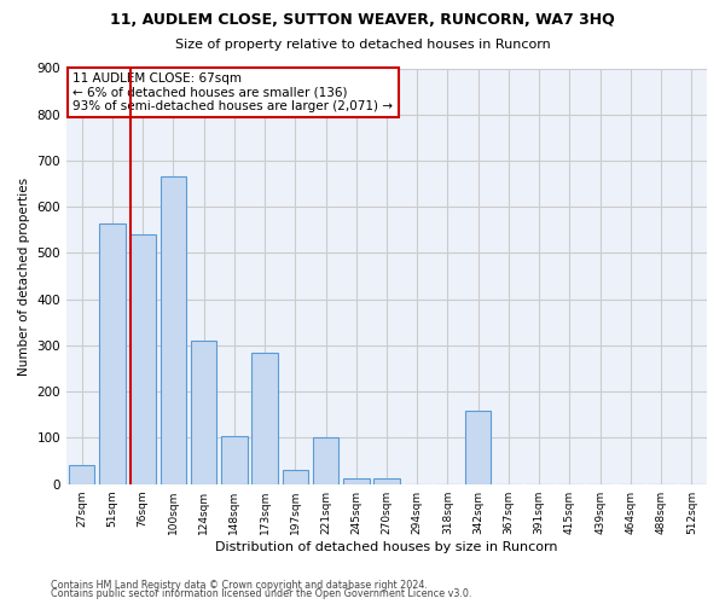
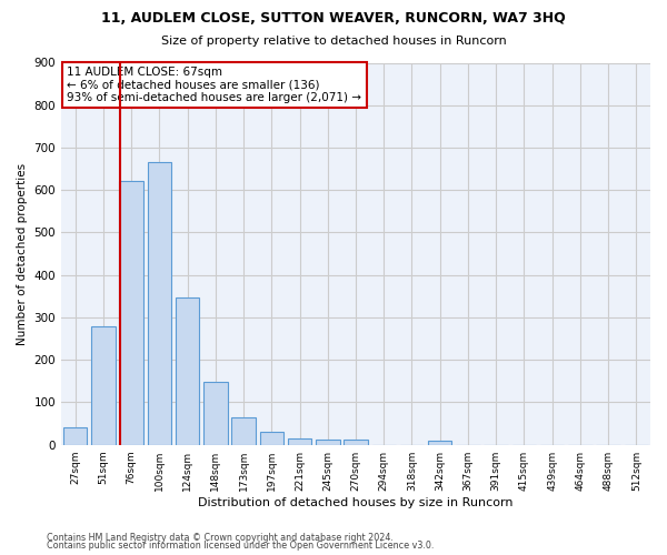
51sqm: 565 -> 280
76sqm: 540 -> 622
124sqm: 310 -> 348
148sqm: 105 -> 148
173sqm: 285 -> 65
221sqm: 100 -> 16
342sqm: 160 -> 10
